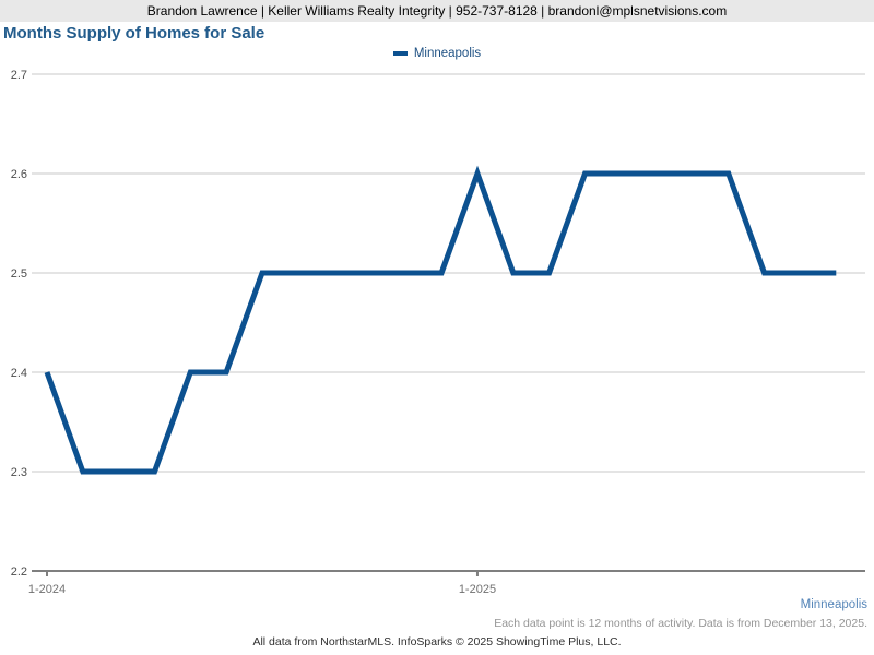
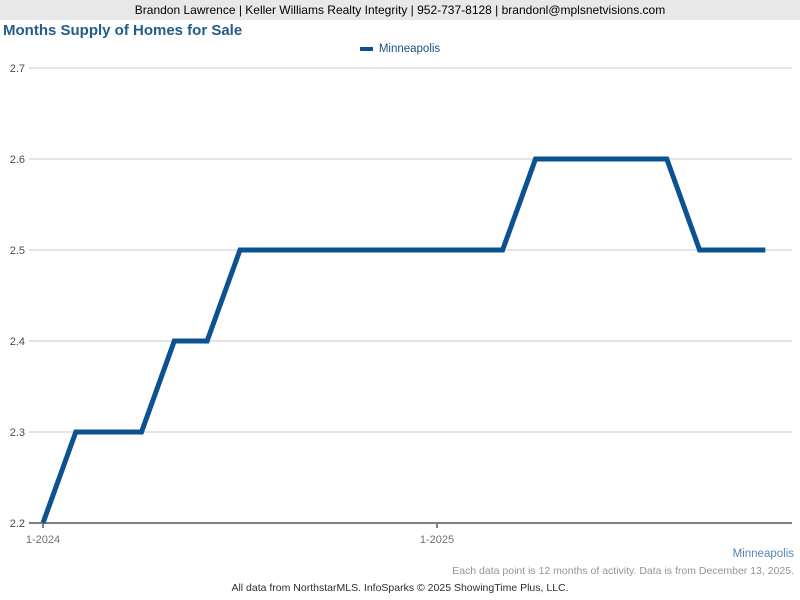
1-2024: 2.4 -> 2.2
1-2025: 2.6 -> 2.5
